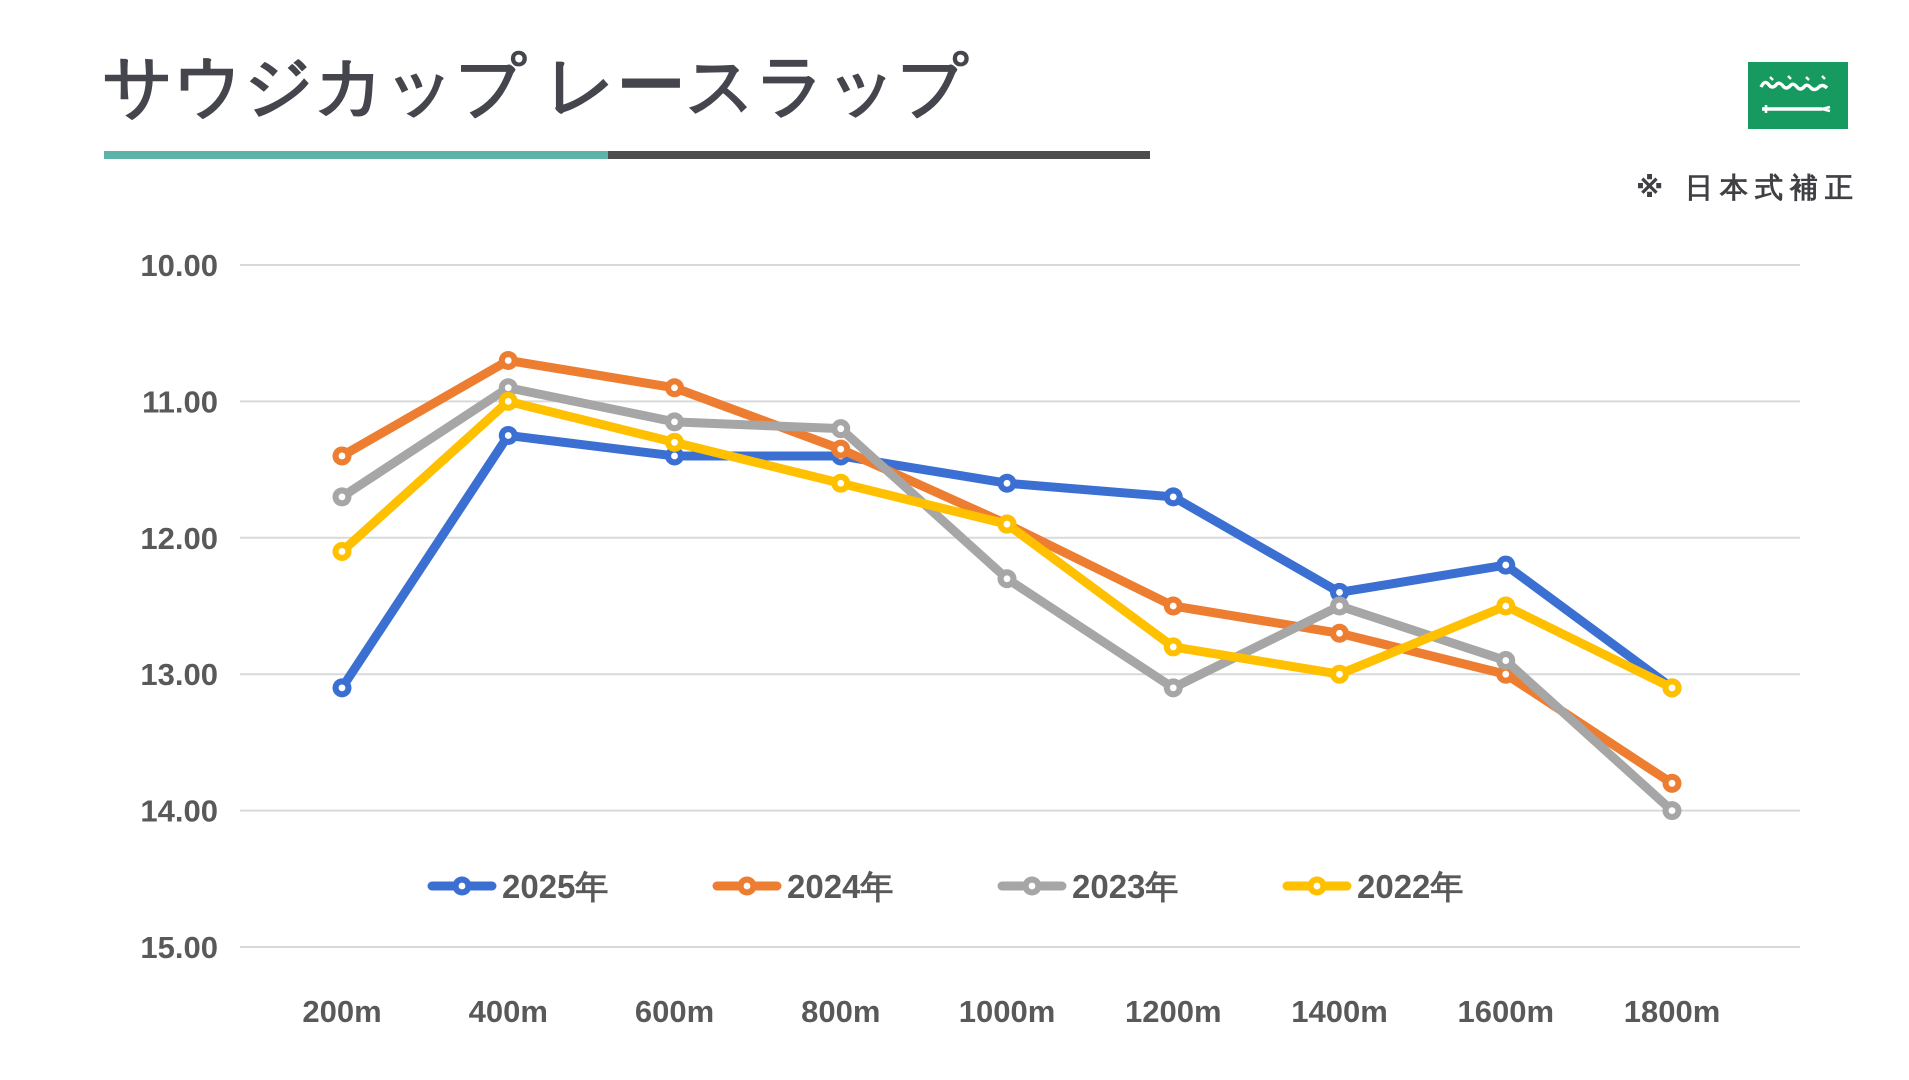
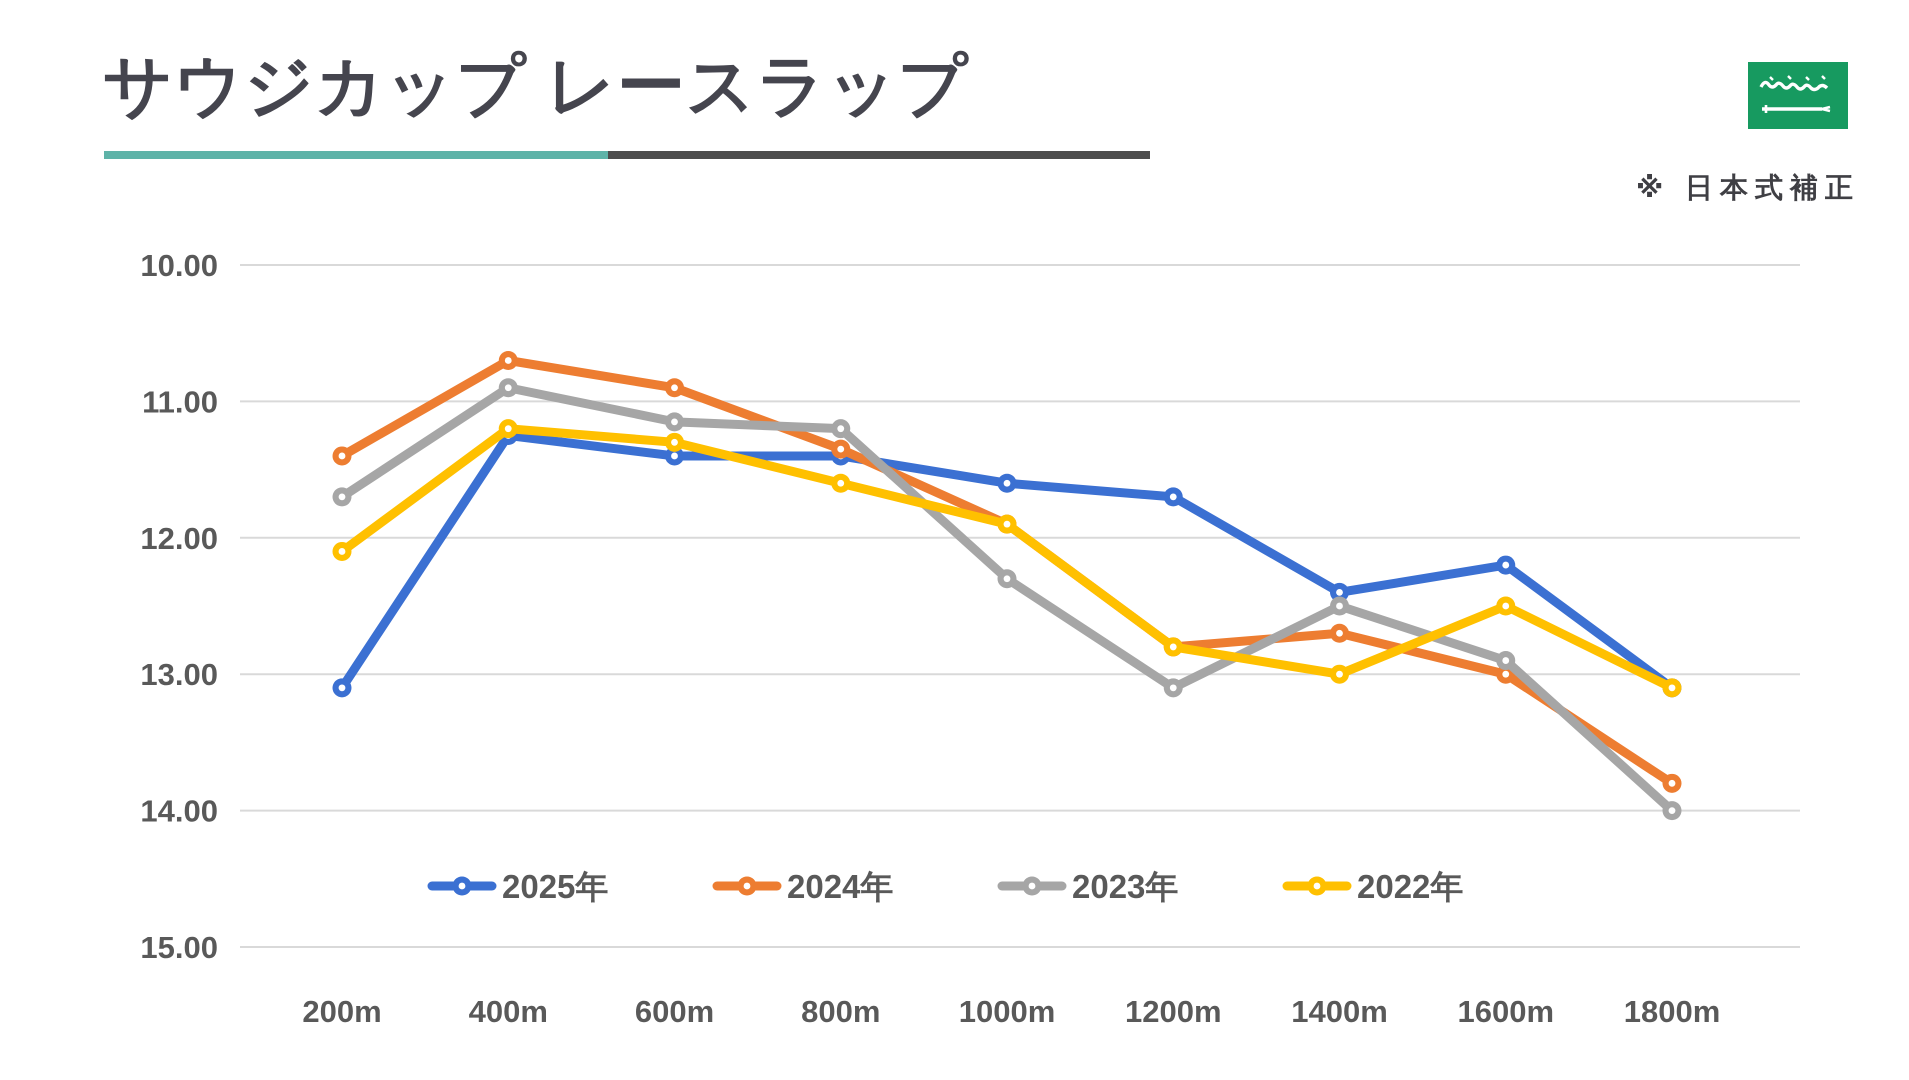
2022年/400m: 11.0 -> 11.2
2024年/1200m: 12.50 -> 12.80
